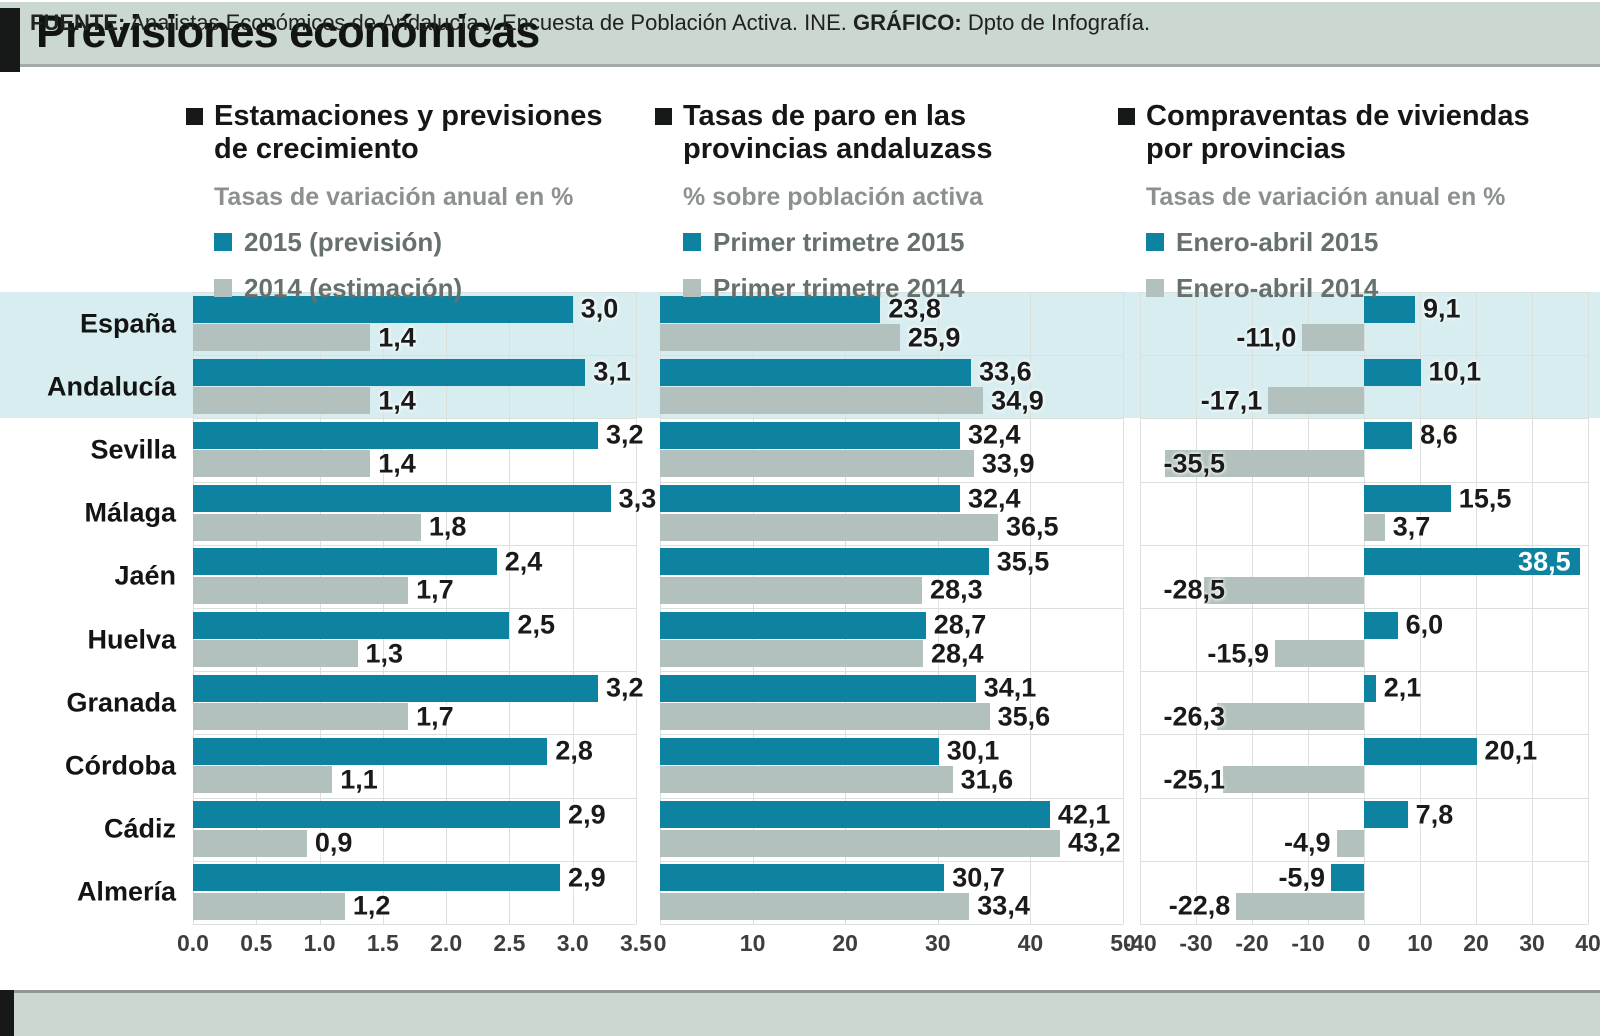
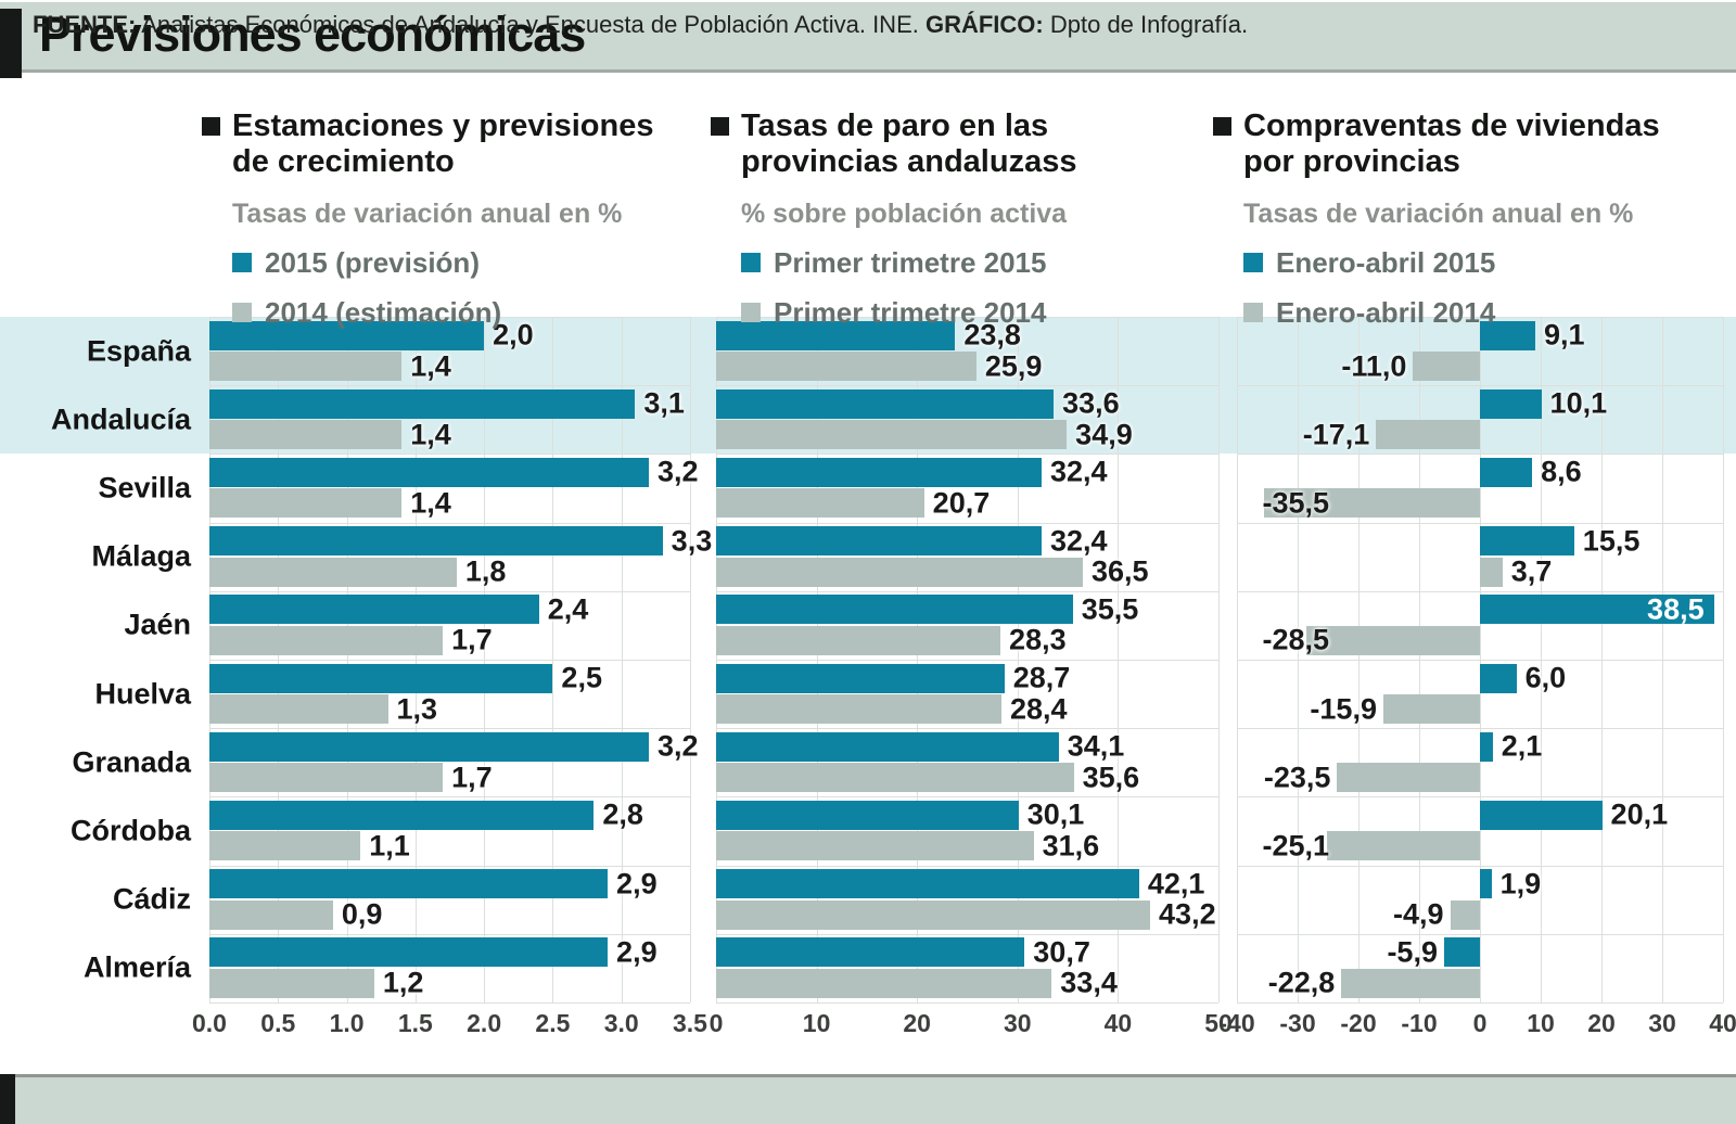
Estamaciones y previsiones de crecimiento/2015 (previsión)/España: 3,0 -> 2,0
Tasas de paro en las provincias andaluzass/Primer trimetre 2014/Sevilla: 33,9 -> 20,7
Compraventas de viviendas por provincias/Enero-abril 2014/Granada: -26,3 -> -23,5
Compraventas de viviendas por provincias/Enero-abril 2015/Cádiz: 7,8 -> 1,9
